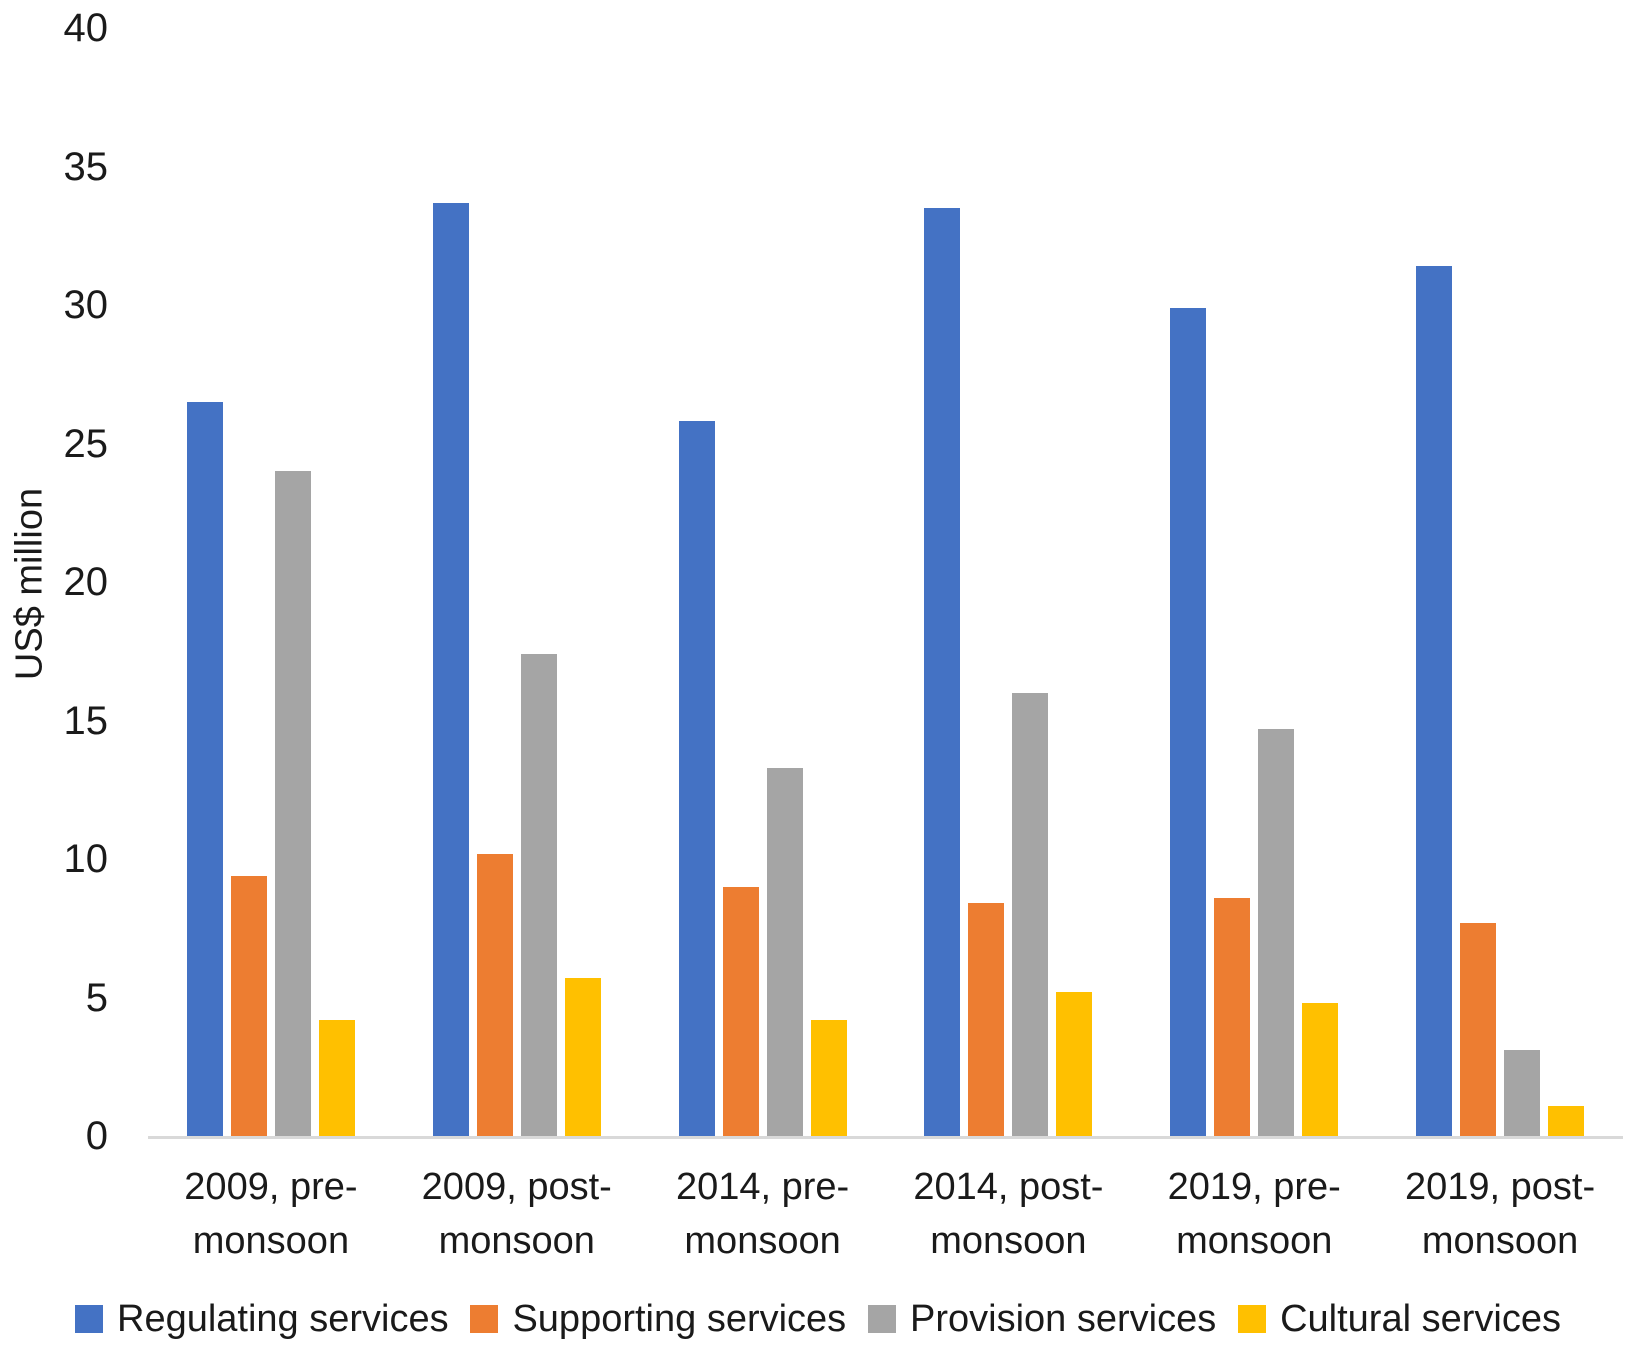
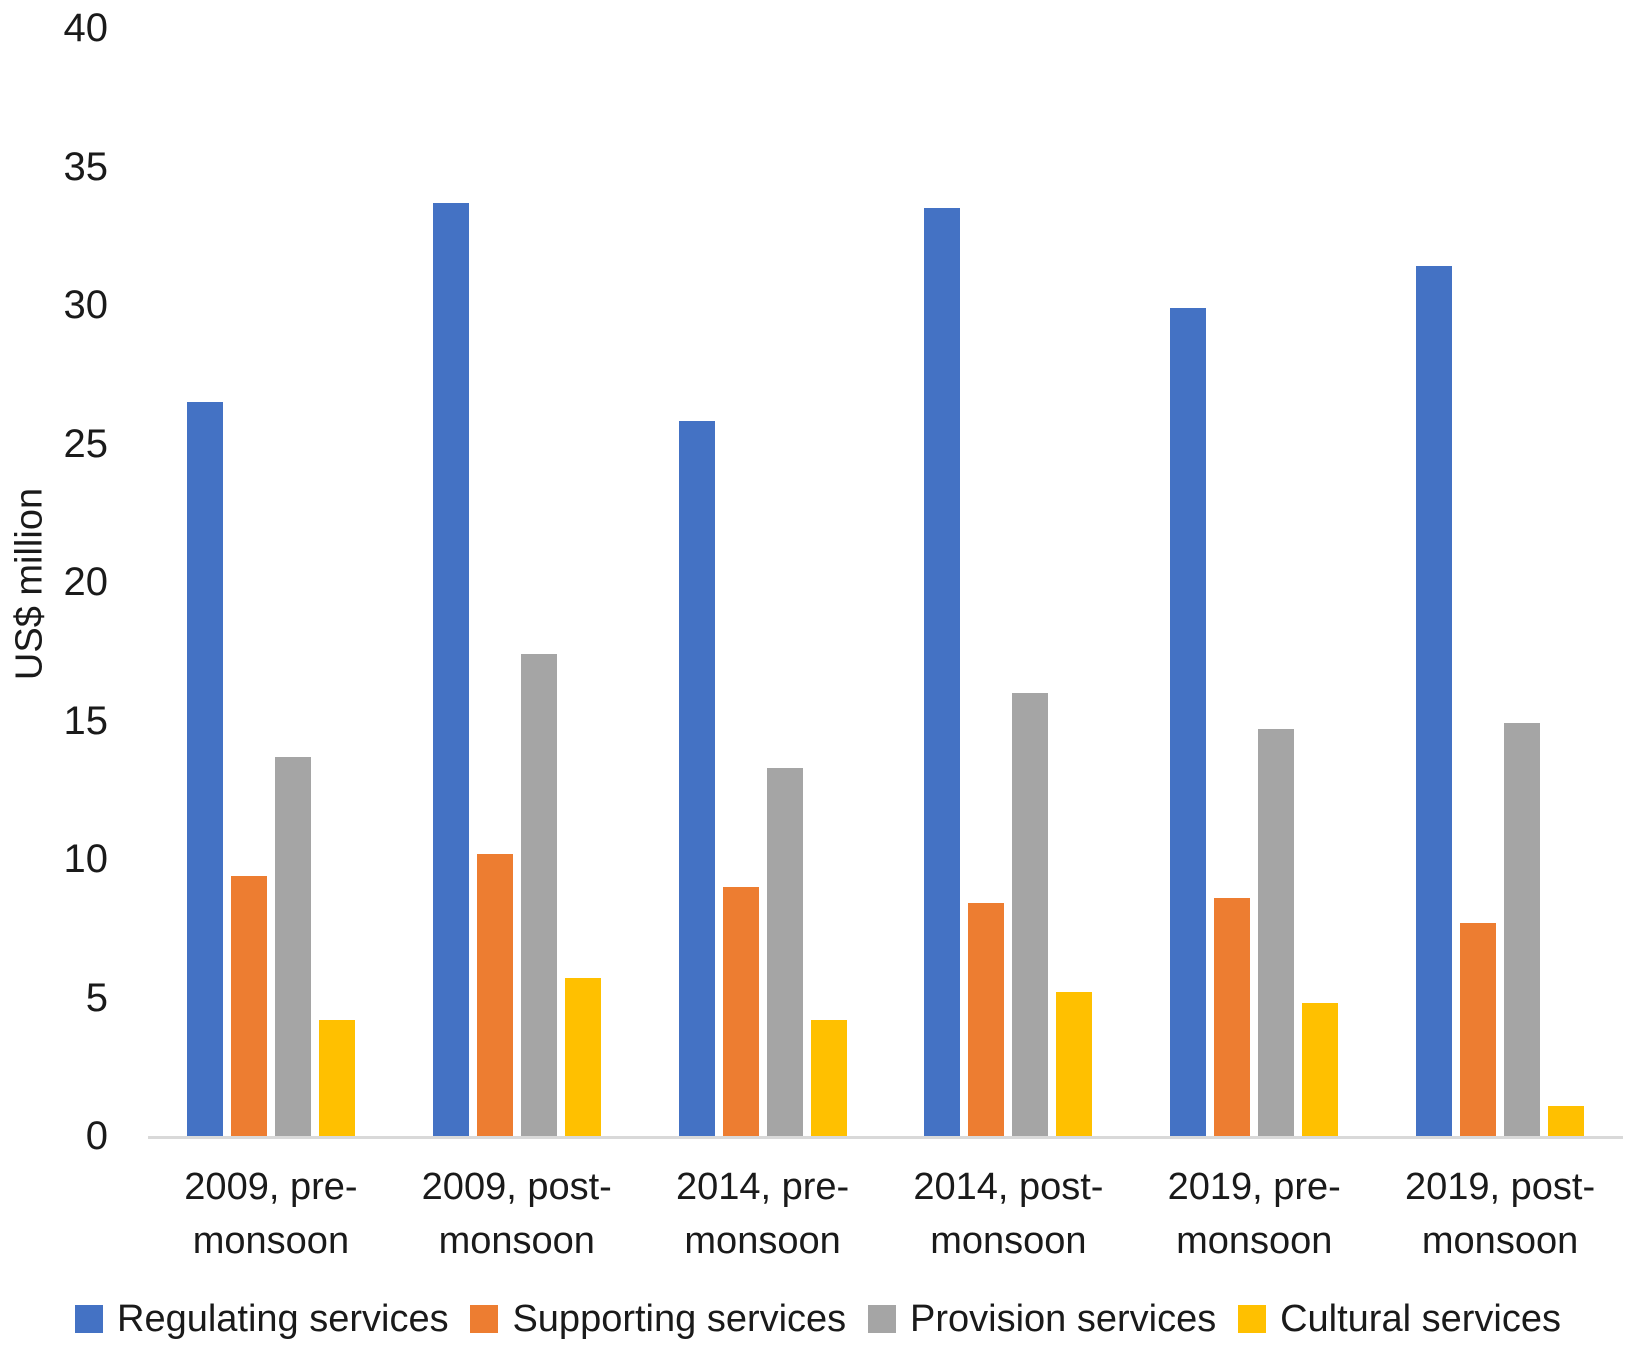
Provision services/2009, pre-monsoon: 24.0 -> 13.7
Provision services/2019, post-monsoon: 3.1 -> 14.9
